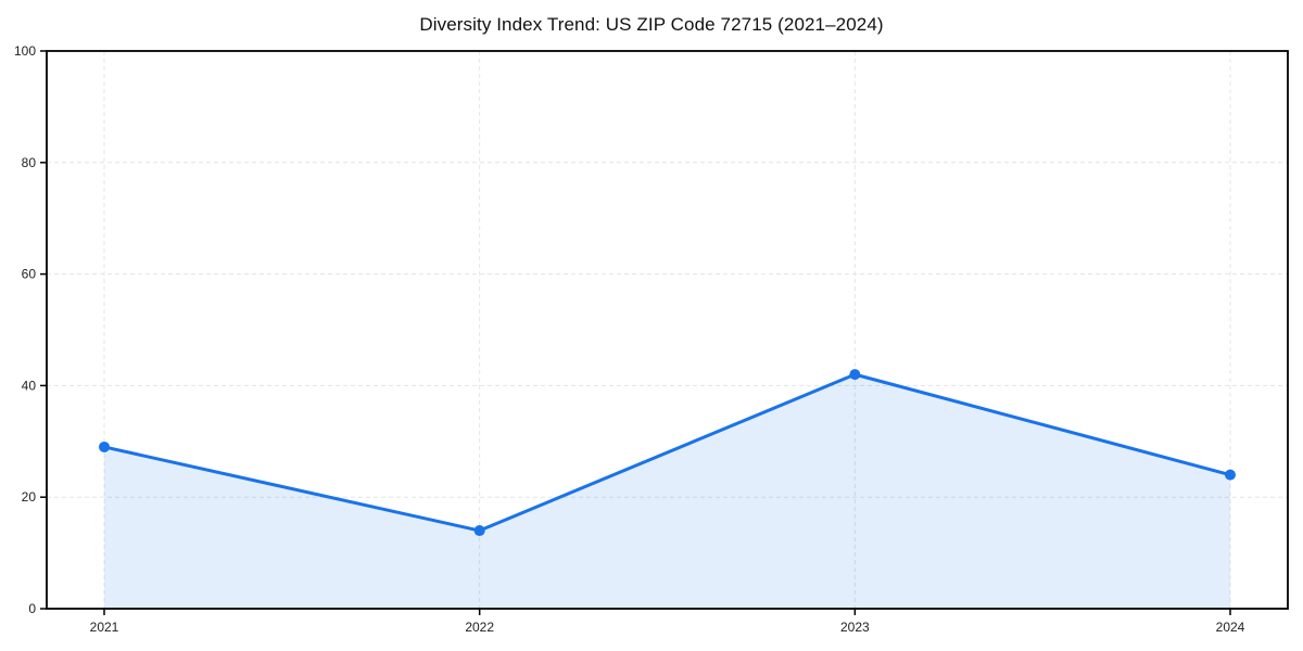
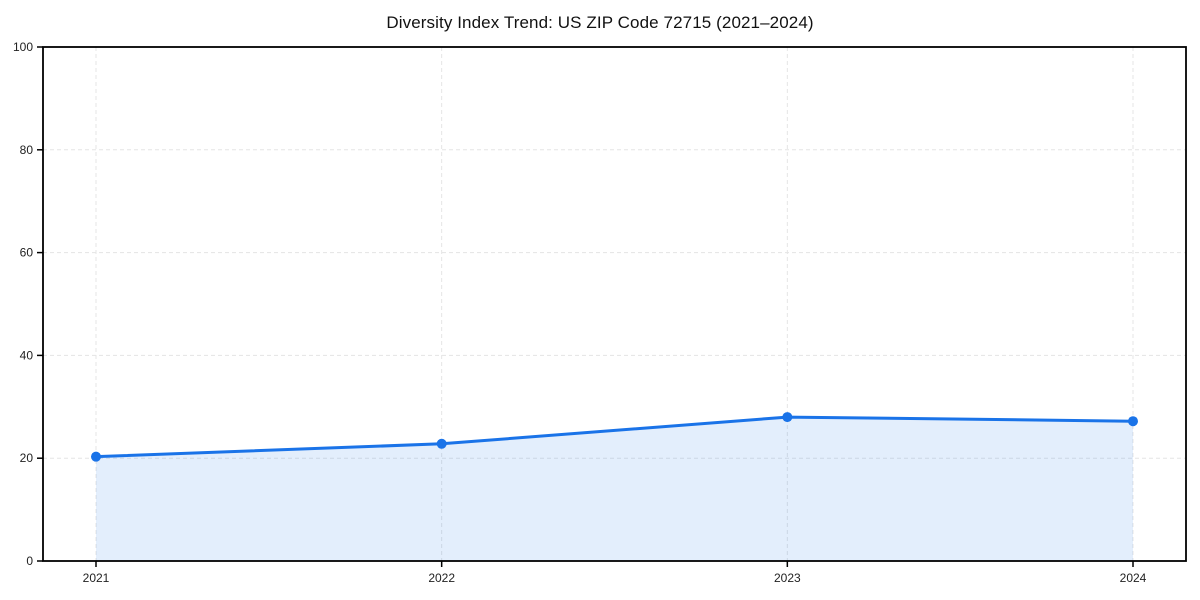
2021: 29 -> 20
2022: 14 -> 23
2023: 42 -> 28
2024: 24 -> 27
